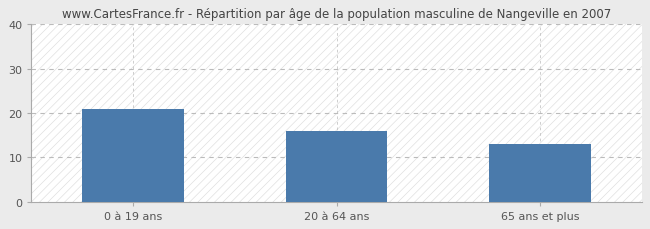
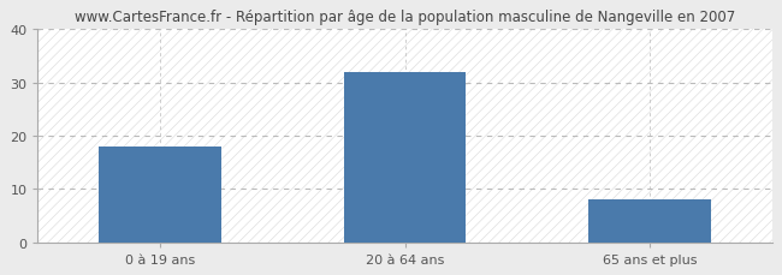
0 à 19 ans: 21 -> 18
20 à 64 ans: 16 -> 32
65 ans et plus: 13 -> 8
